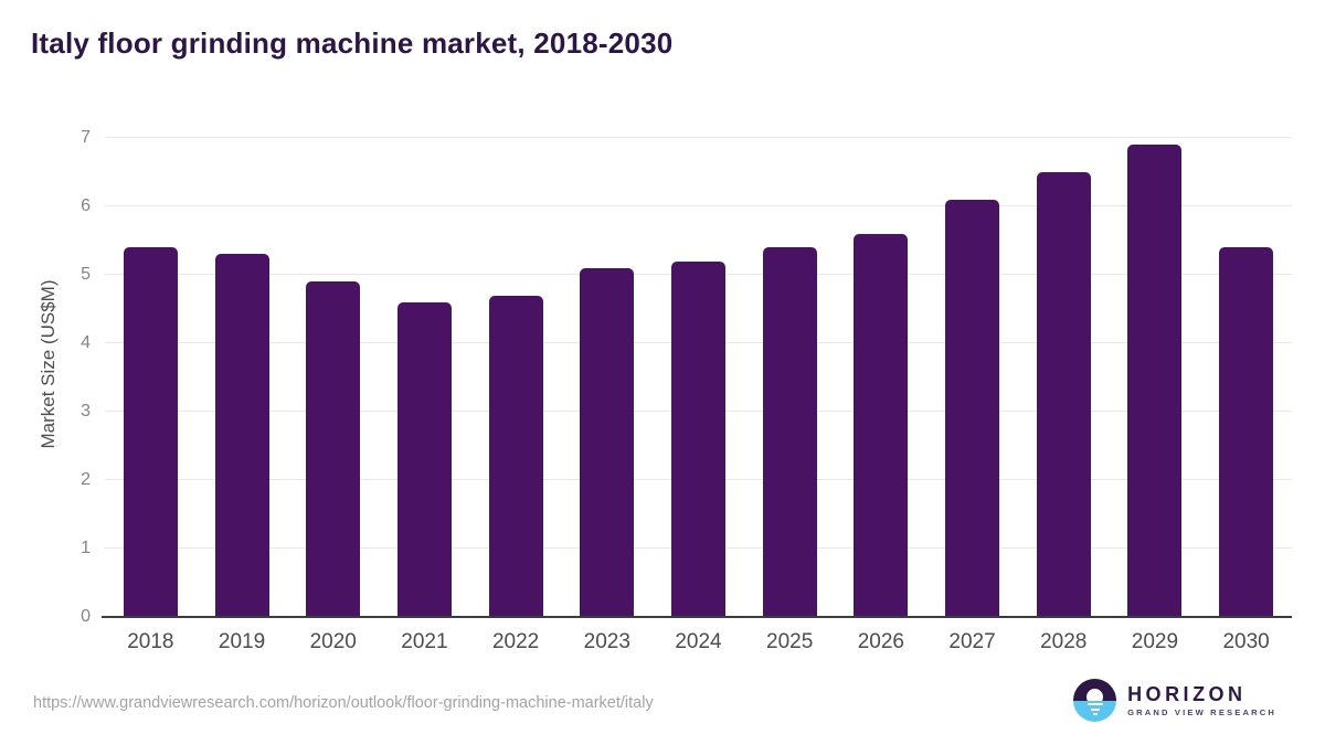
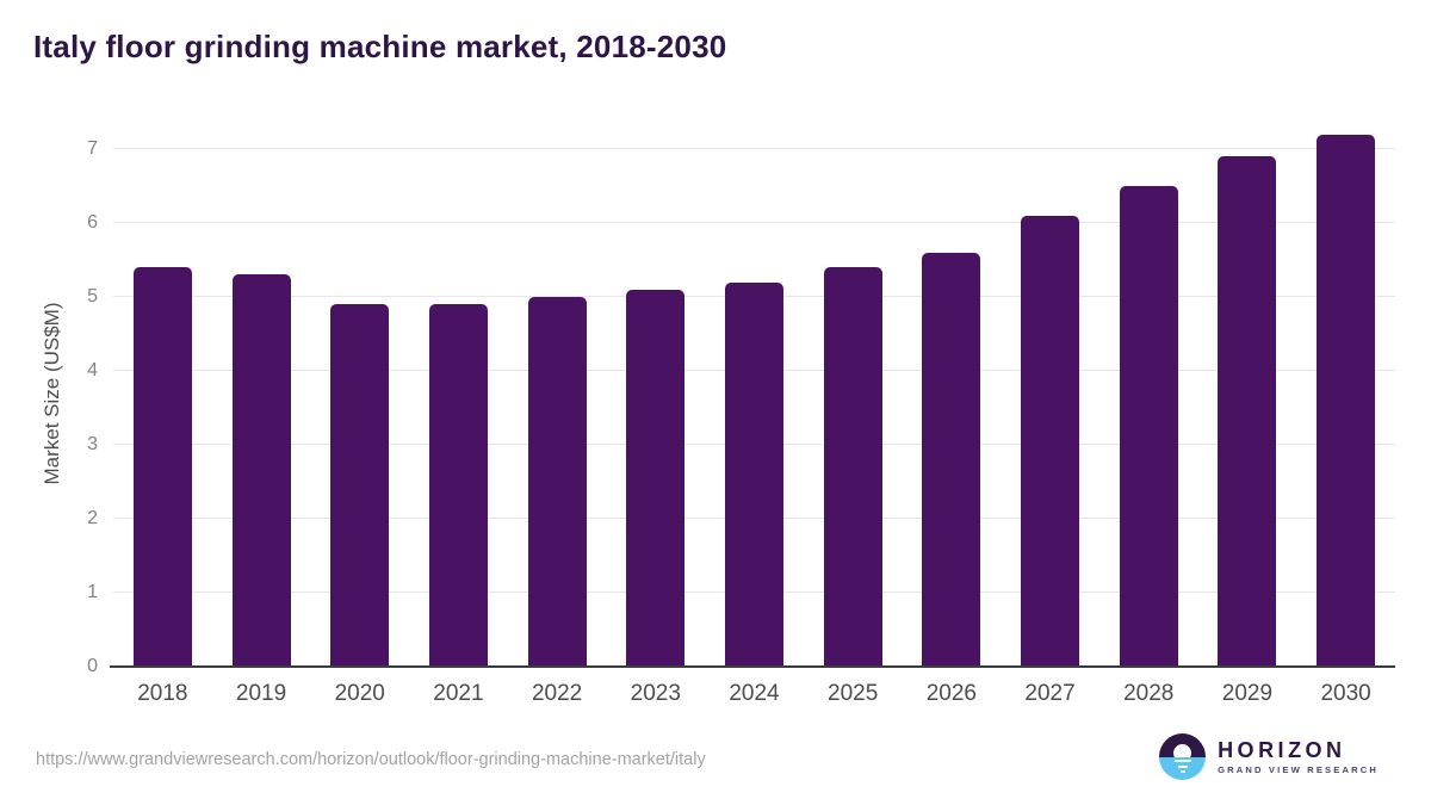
2021: 4.6 -> 4.9
2022: 4.7 -> 5.0
2030: 5.4 -> 7.2
